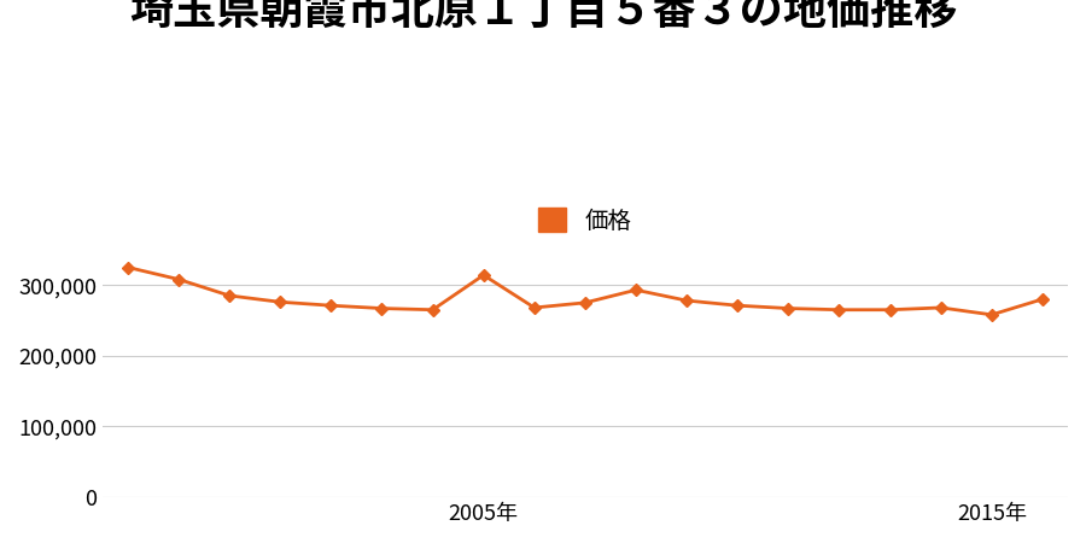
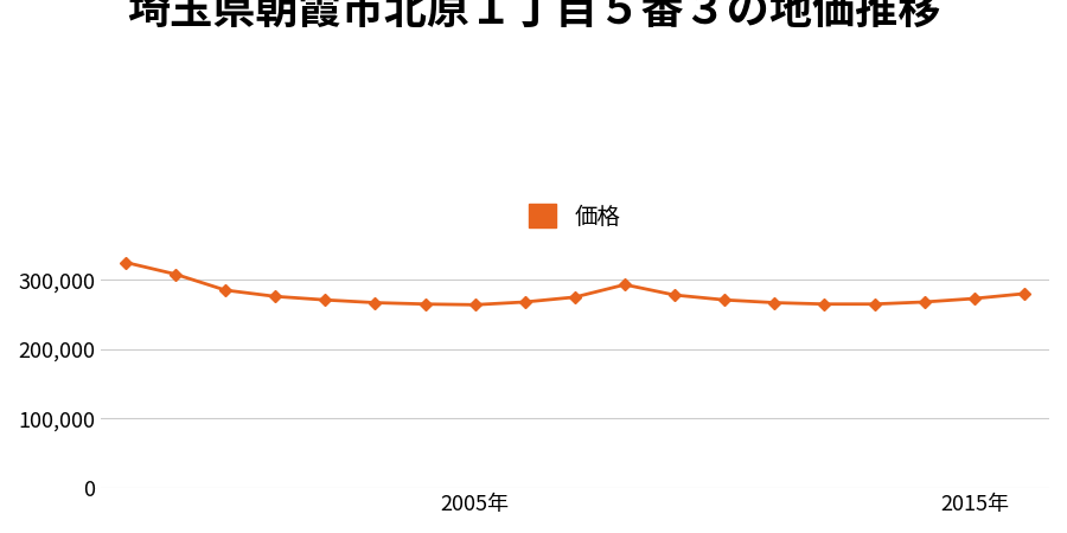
2005年: 314,000 -> 264,000
2015年: 258,000 -> 273,000
